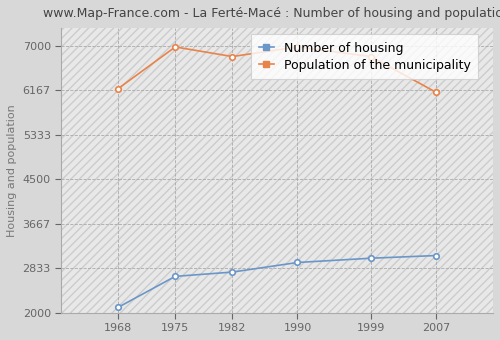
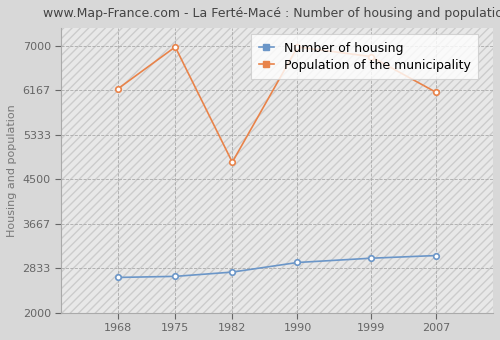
Number of housing/1968: 2100 -> 2660
Population of the municipality/1982: 6800 -> 4820
